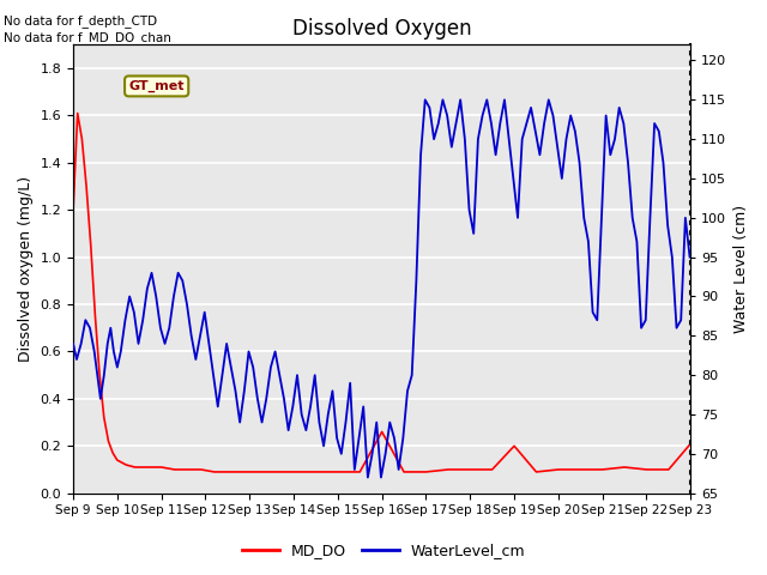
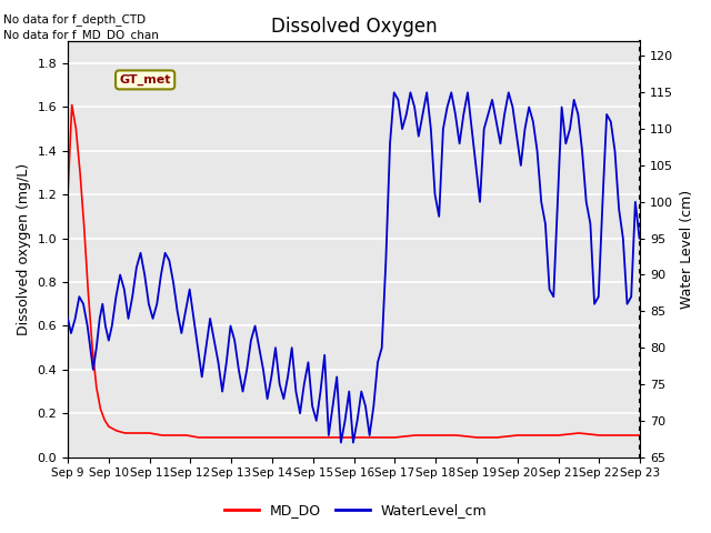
MD_DO/Sep 16: 0.26 -> 0.09
MD_DO/Sep 19: 0.20 -> 0.09
MD_DO/Sep 23: 0.21 -> 0.10
